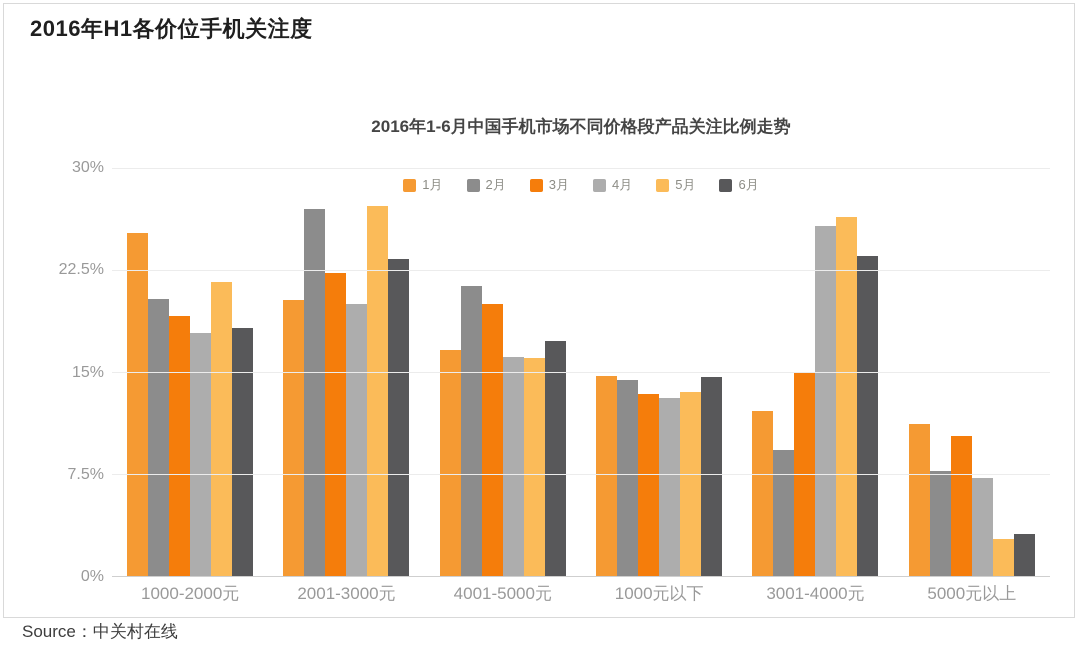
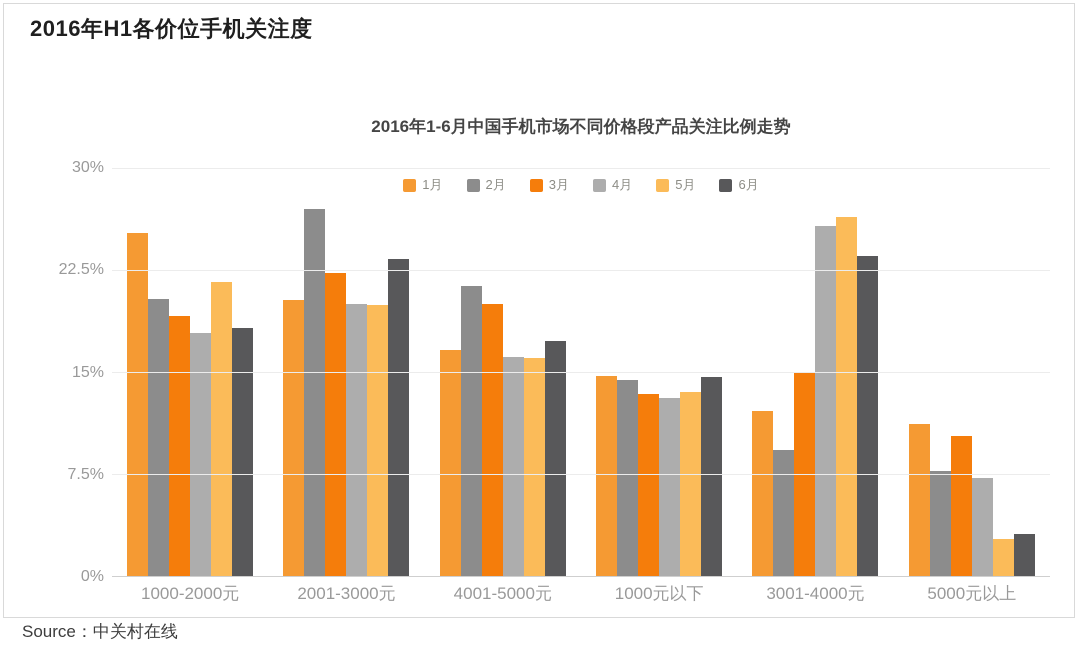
5月/2001-3000元: 27.2% -> 19.9%
